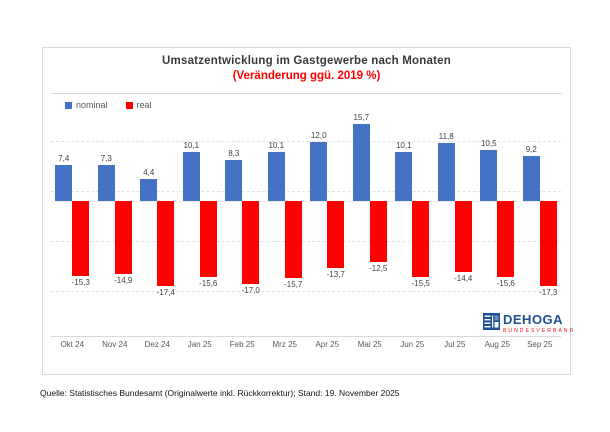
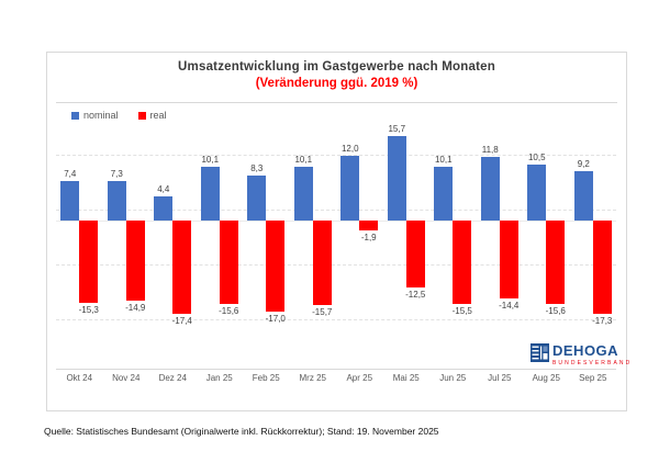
real/Apr 25: -13,7 -> -1,9
